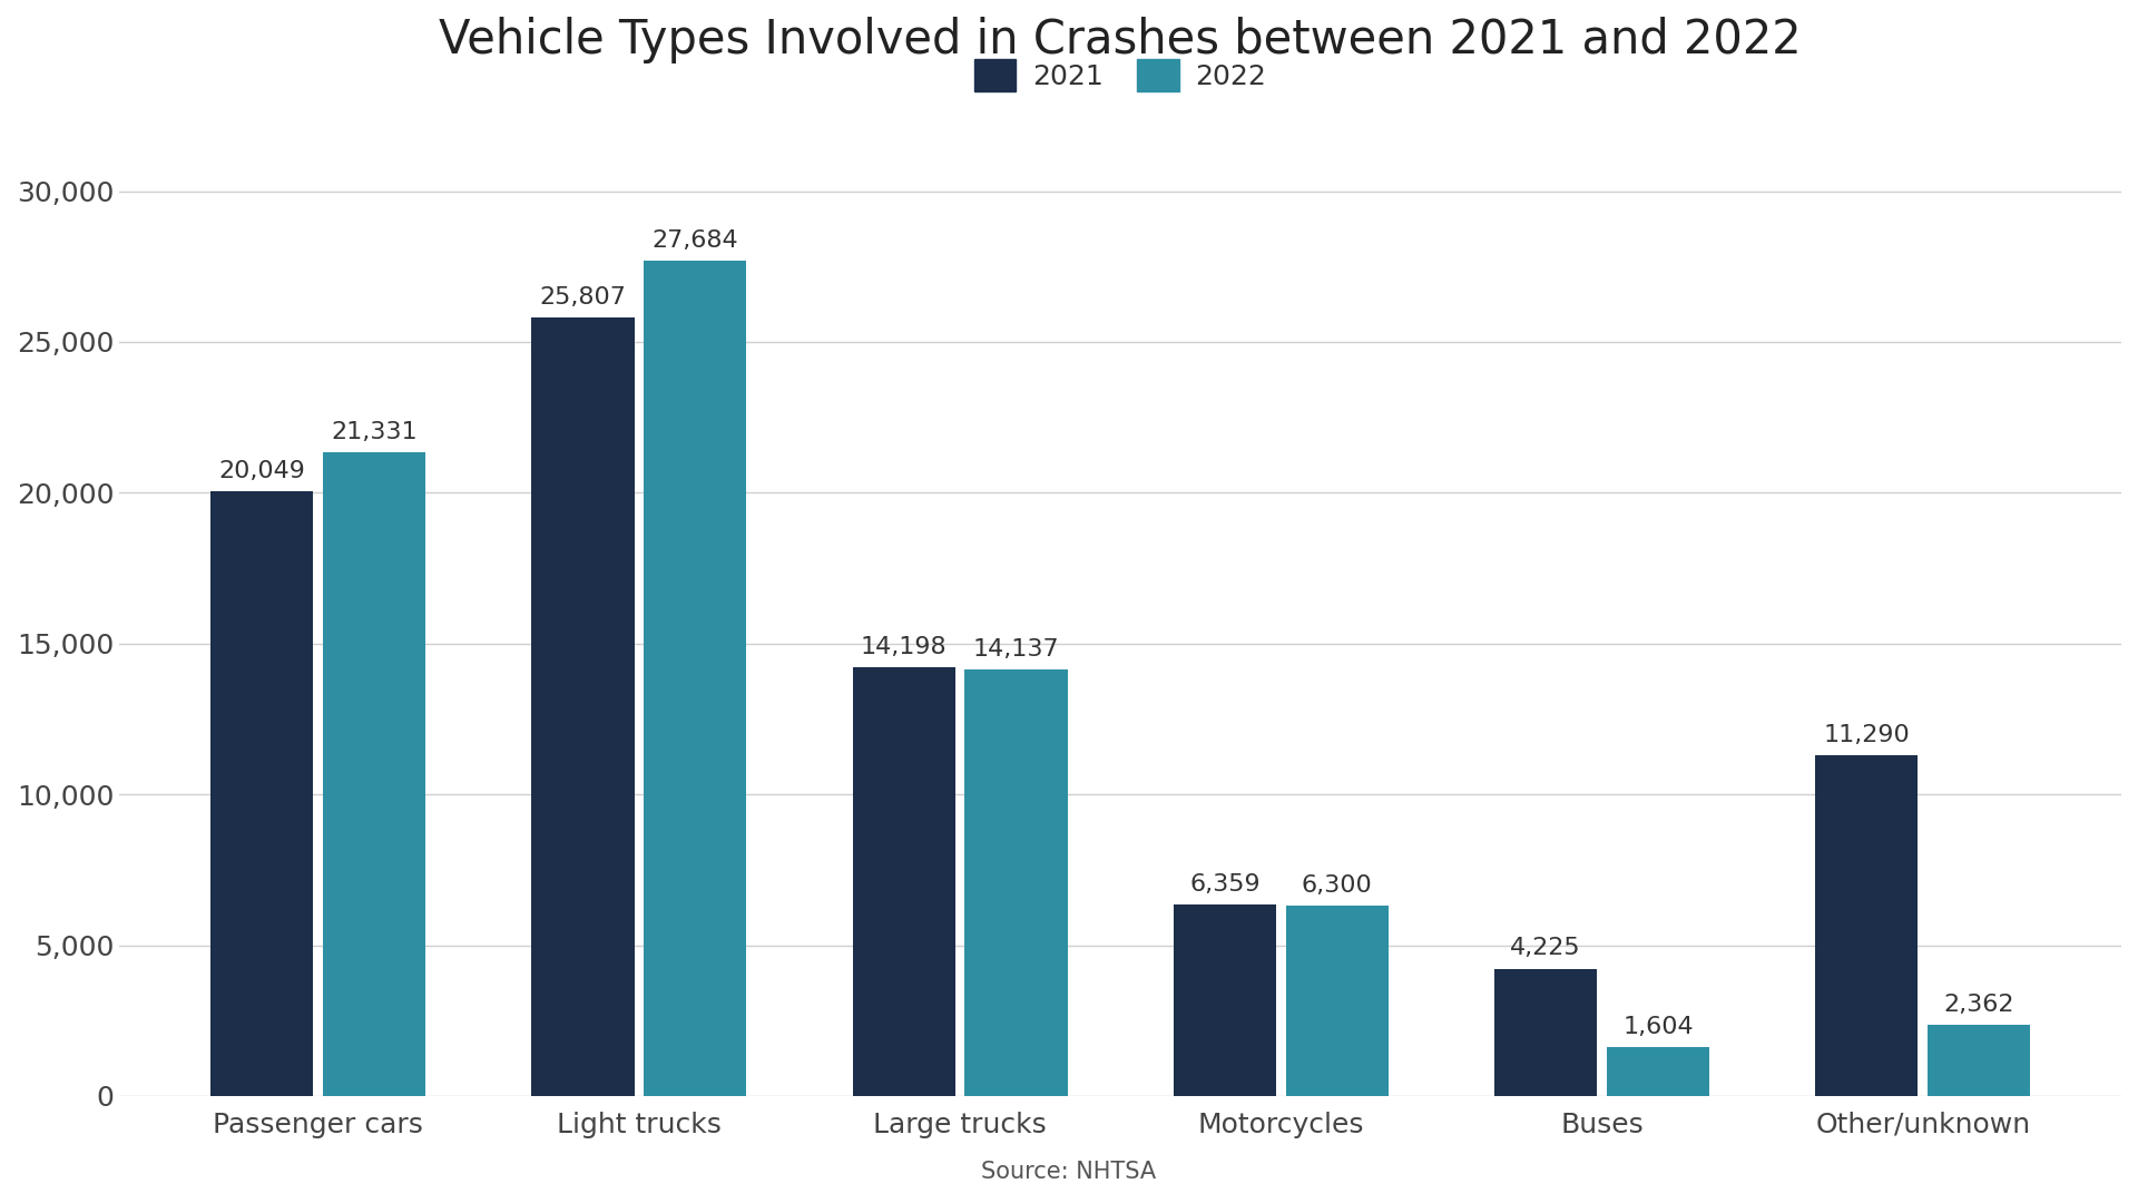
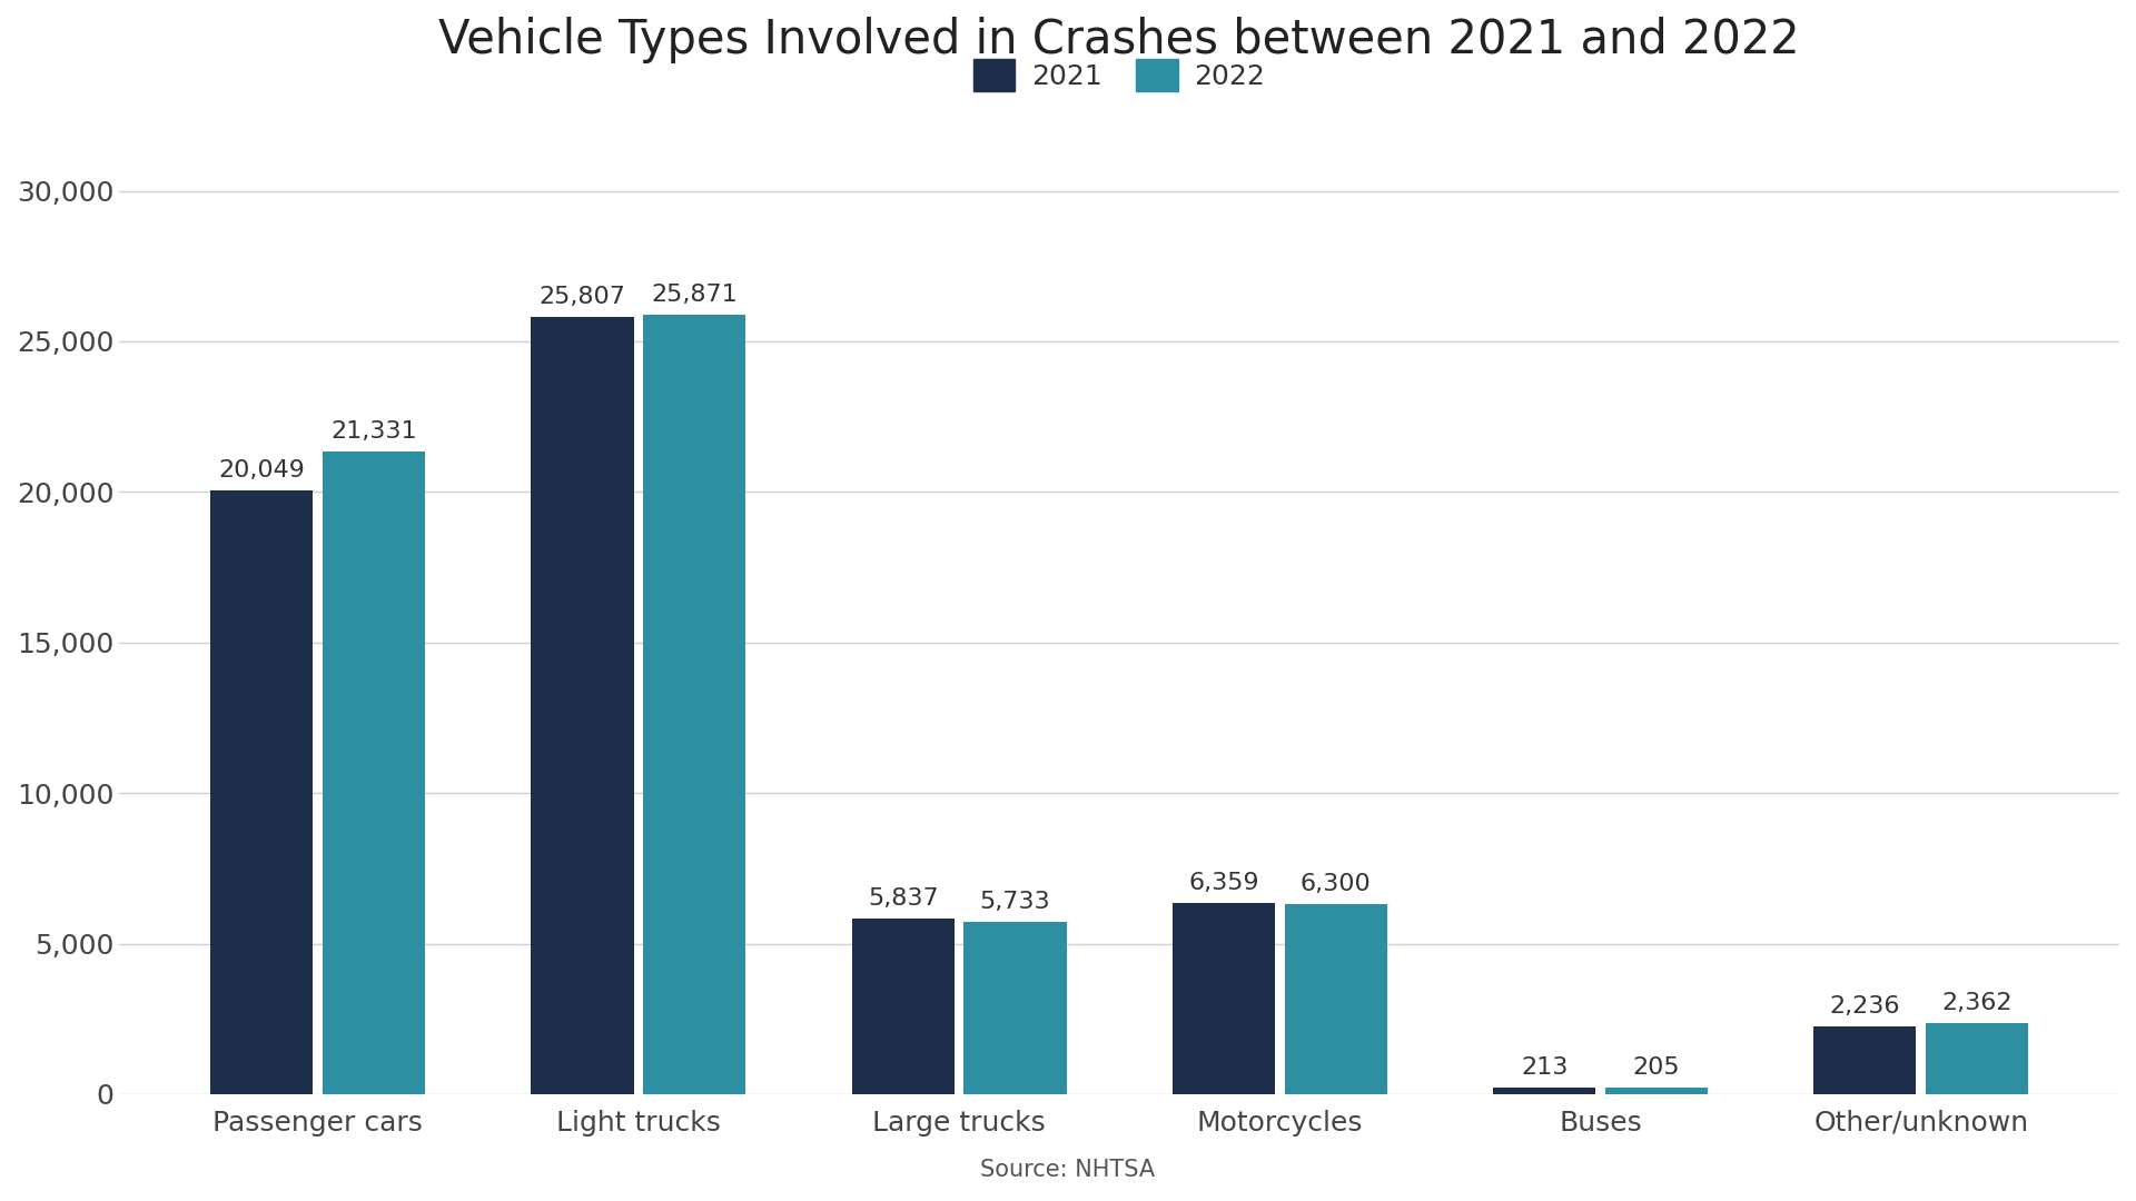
2022/Light trucks: 27,684 -> 25,871
2021/Large trucks: 14,198 -> 5,837
2022/Large trucks: 14,137 -> 5,733
2021/Buses: 4,225 -> 213
2022/Buses: 1,604 -> 205
2021/Other/unknown: 11,290 -> 2,236
